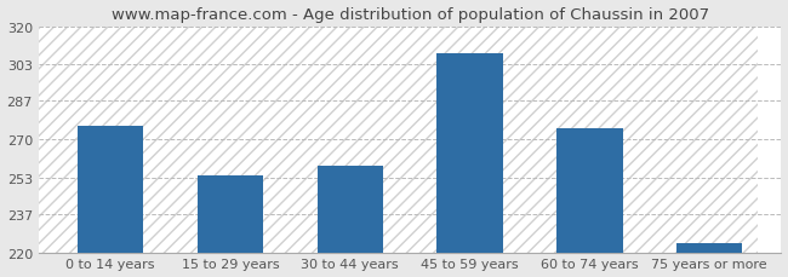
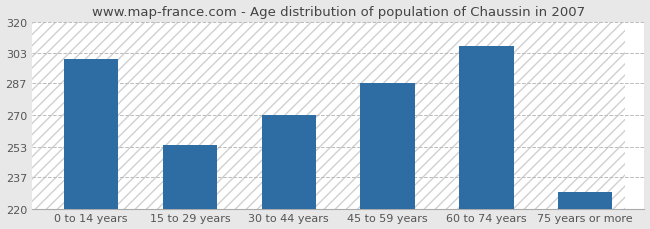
0 to 14 years: 276 -> 300
30 to 44 years: 258 -> 270
45 to 59 years: 308 -> 287
60 to 74 years: 275 -> 307
75 years or more: 224 -> 229
